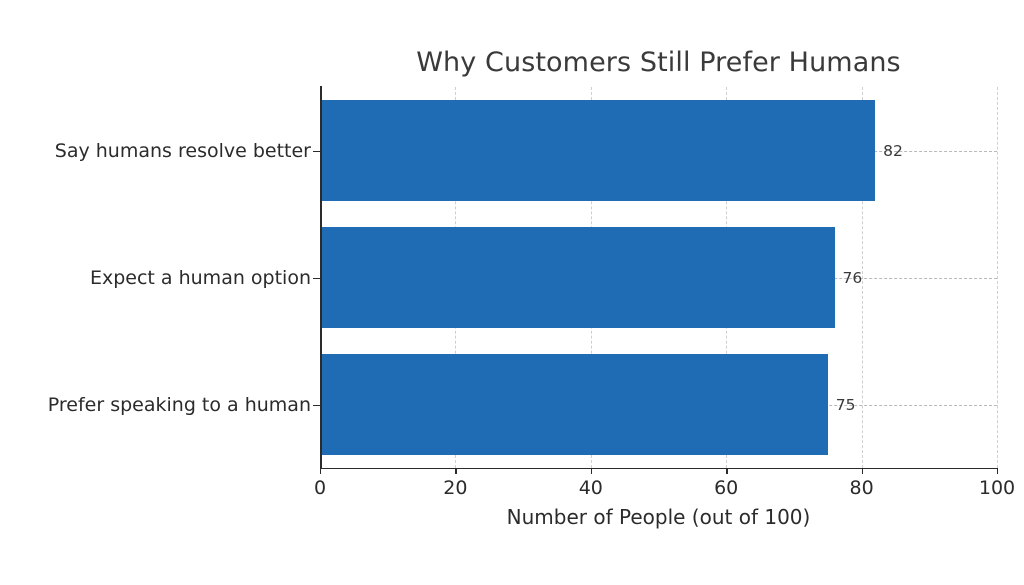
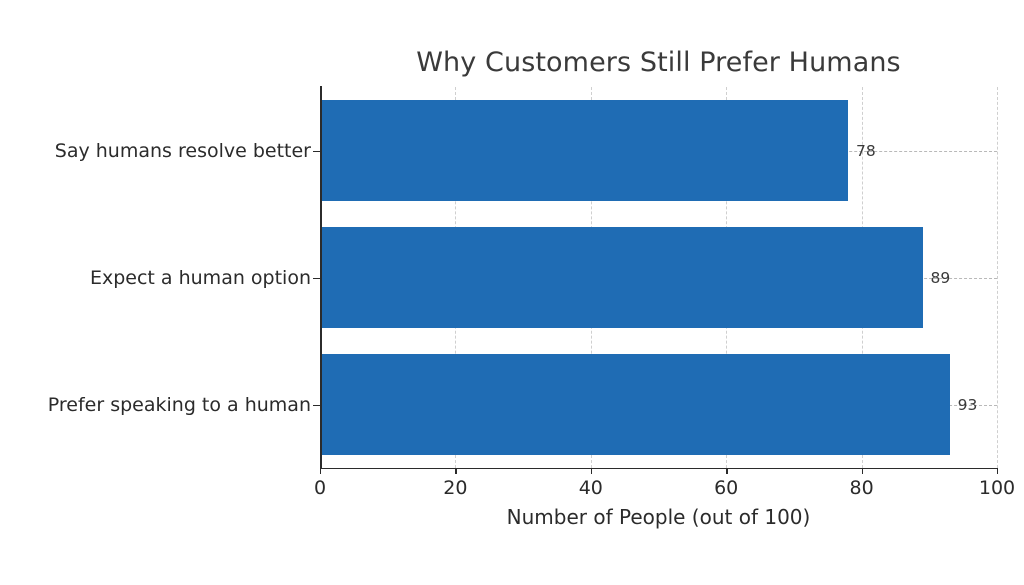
Prefer speaking to a human: 75 -> 93
Expect a human option: 76 -> 89
Say humans resolve better: 82 -> 78
